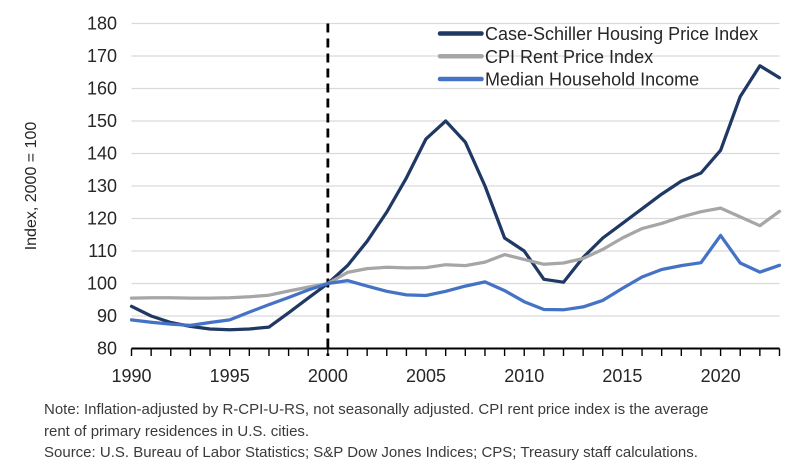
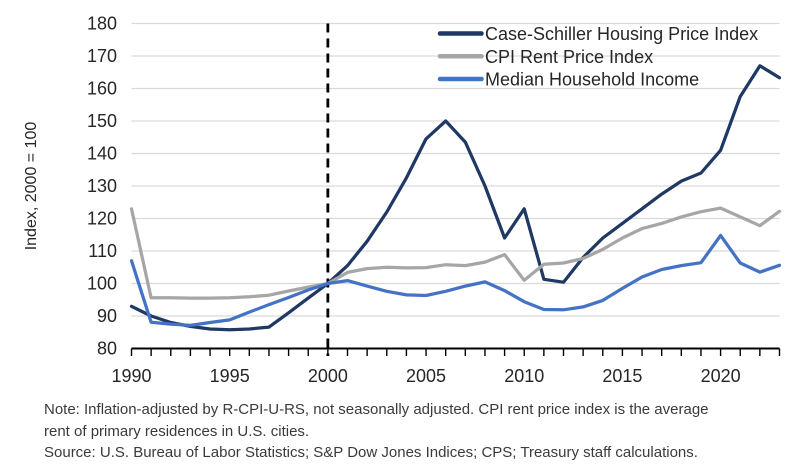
CPI Rent Price Index/1990: 96 -> 123
Median Household Income/1990: 89 -> 107
Case-Schiller Housing Price Index/2010: 110 -> 123
CPI Rent Price Index/2010: 107 -> 101
